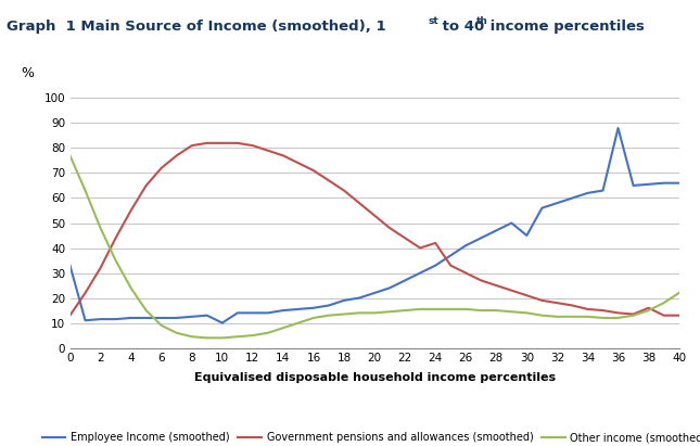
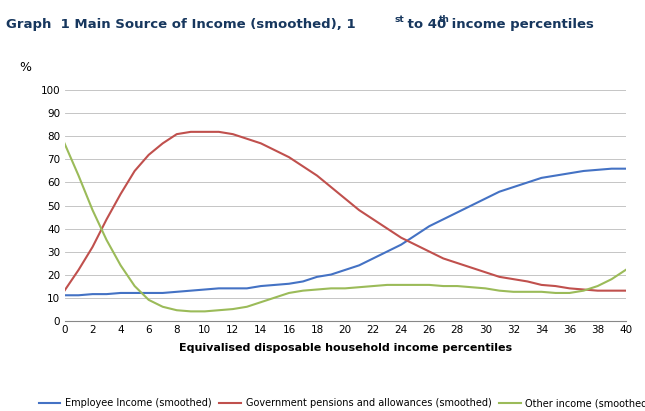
Employee Income (smoothed)/0: 33.0 -> 11.0
Employee Income (smoothed)/10: 10.0 -> 13.5
Government pensions and allowances (smoothed)/24: 42.0 -> 36.0
Employee Income (smoothed)/30: 45.0 -> 53.0
Employee Income (smoothed)/36: 88.0 -> 64.0
Government pensions and allowances (smoothed)/38: 16.0 -> 13.0
